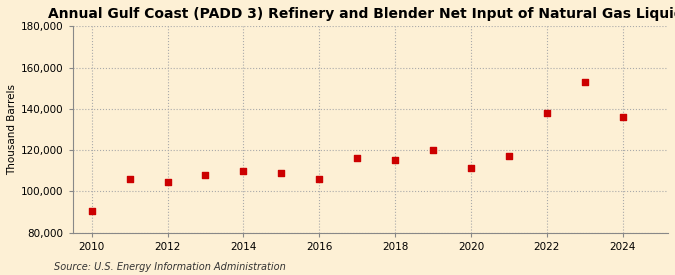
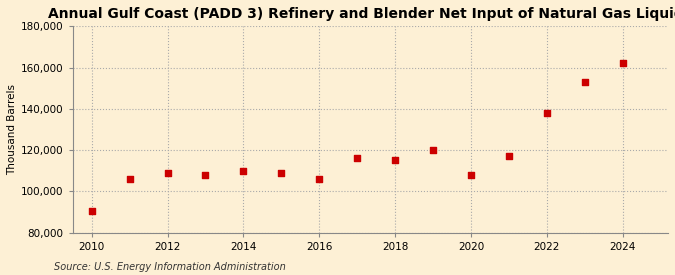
2012: 104,500 -> 109,000
2020: 111,500 -> 108,000
2024: 136,000 -> 162,000
